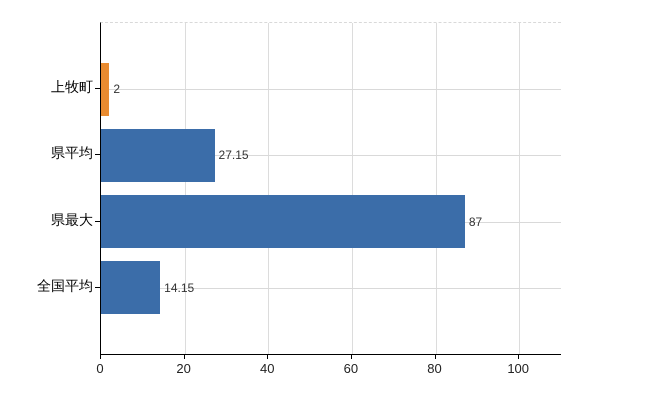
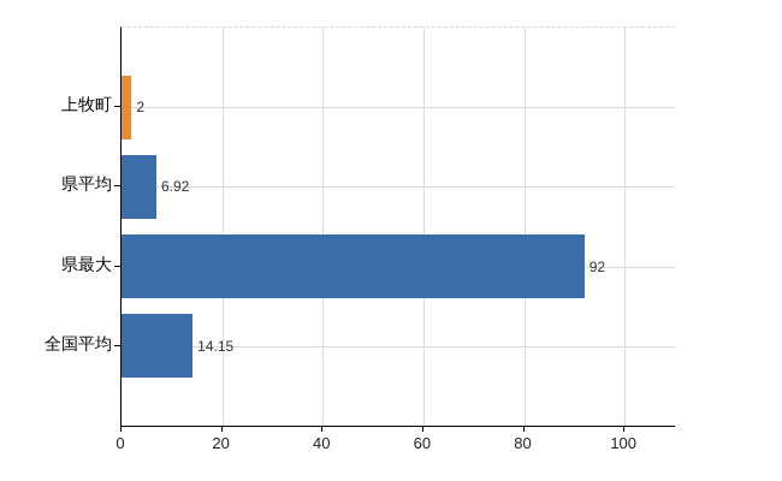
県平均: 27.15 -> 6.92
県最大: 87 -> 92
